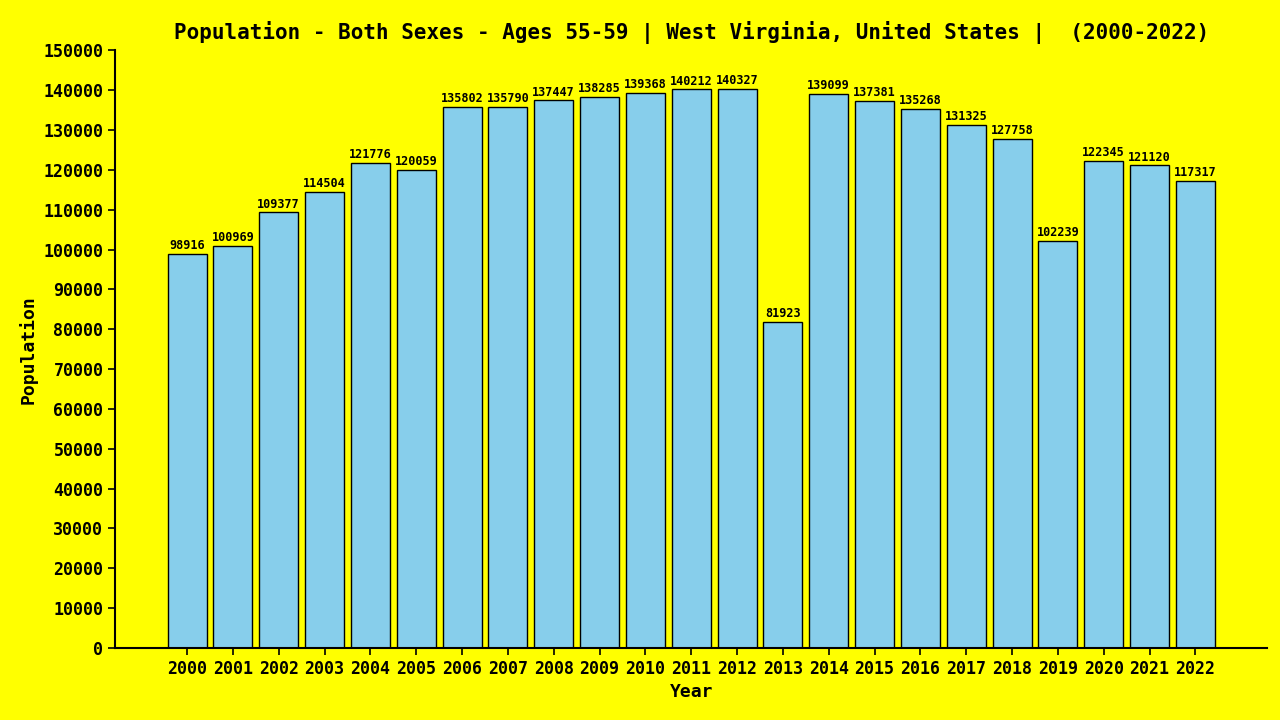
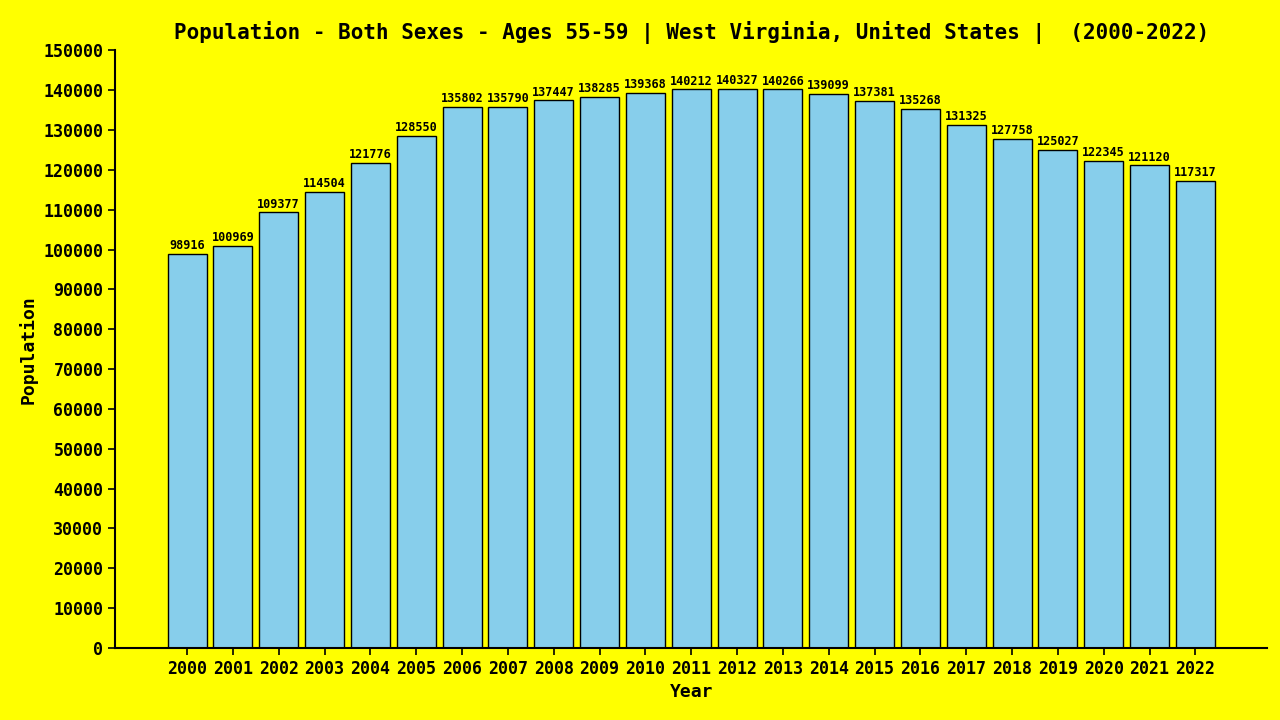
2005: 120059 -> 128550
2013: 81923 -> 140266
2019: 102239 -> 125027
